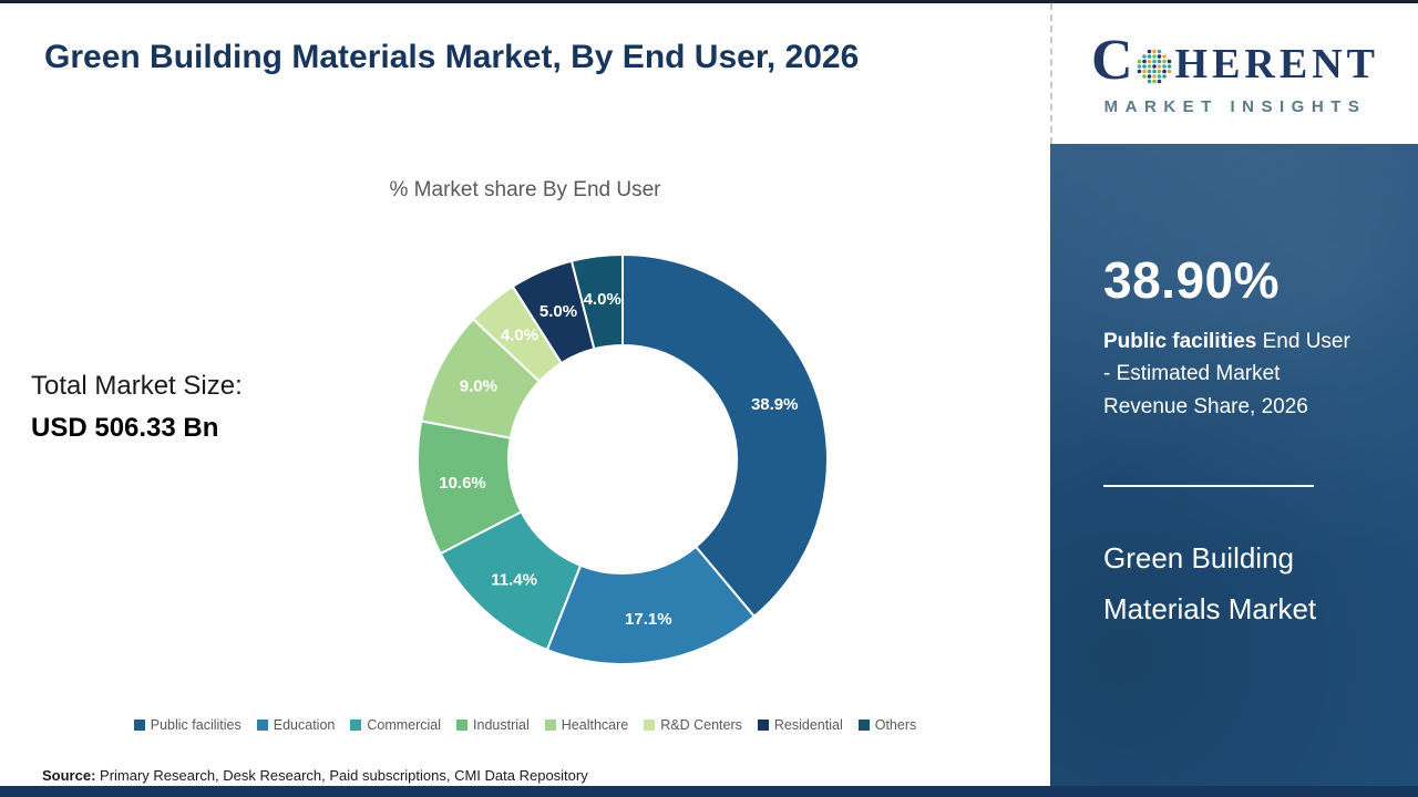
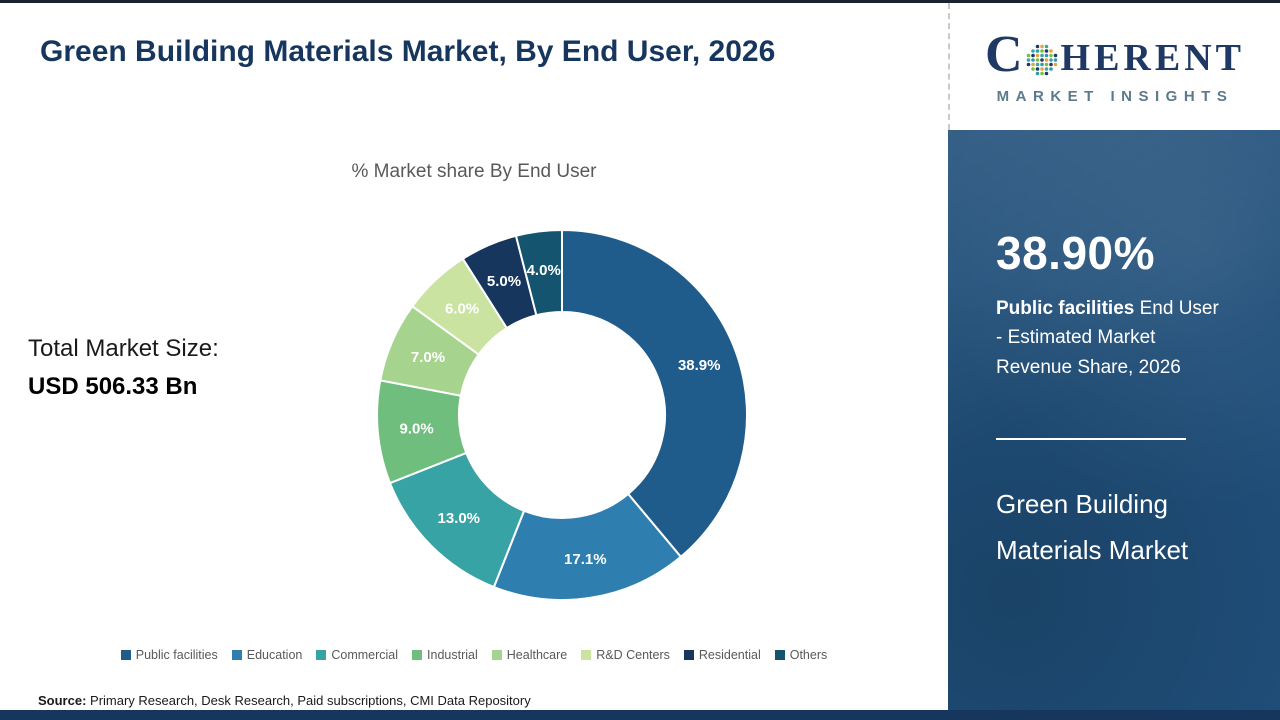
Commercial: 11.4% -> 13.0%
Industrial: 10.6% -> 9.0%
Healthcare: 9.0% -> 7.0%
R&D Centers: 4.0% -> 6.0%
